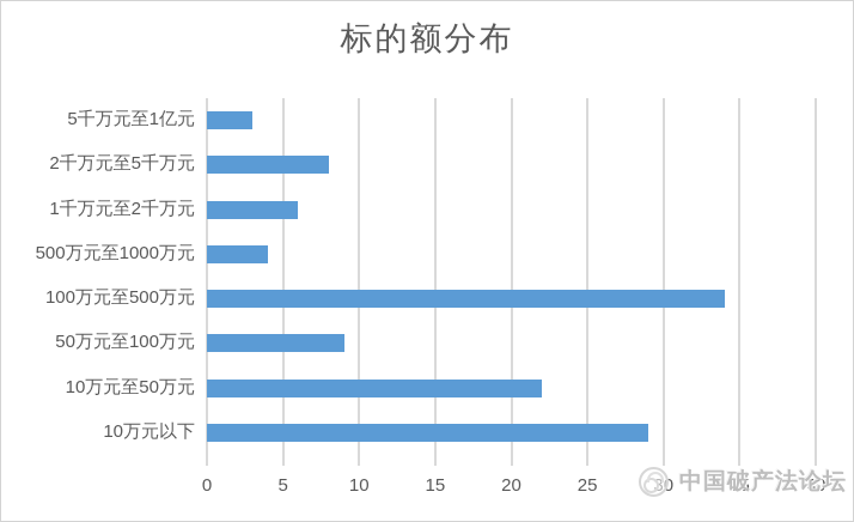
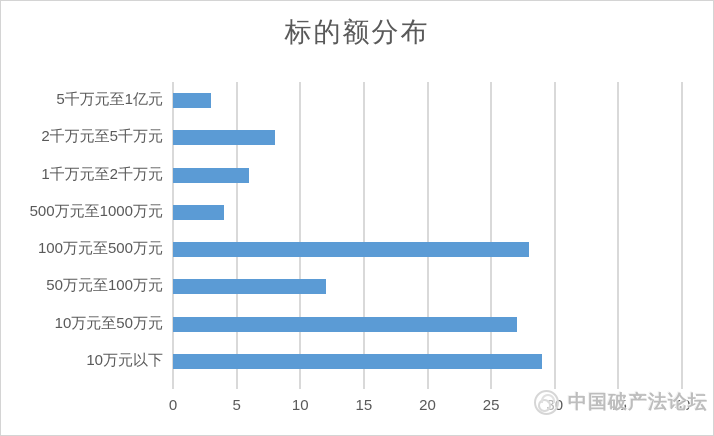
100万元至500万元: 34 -> 28
50万元至100万元: 9 -> 12
10万元至50万元: 22 -> 27
